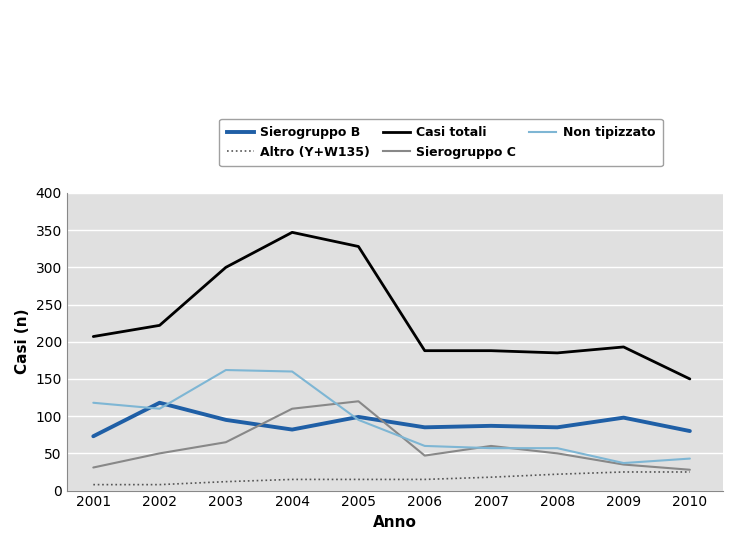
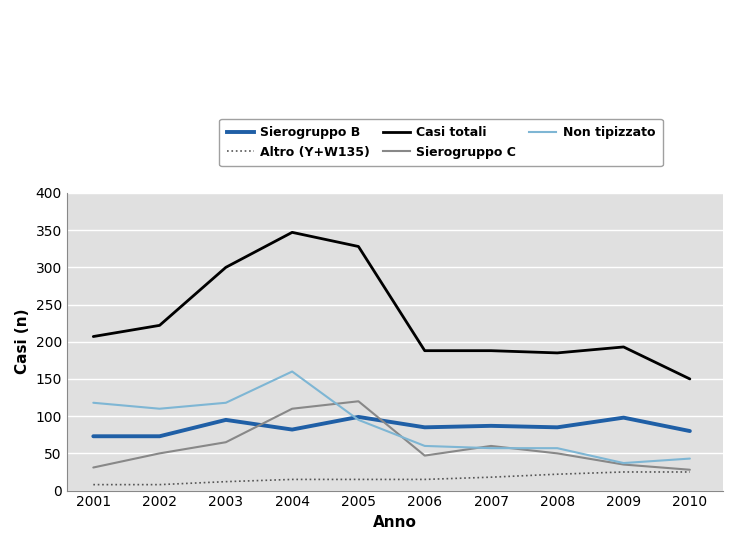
Sierogruppo B/2002: 118 -> 73
Non tipizzato/2003: 162 -> 118
